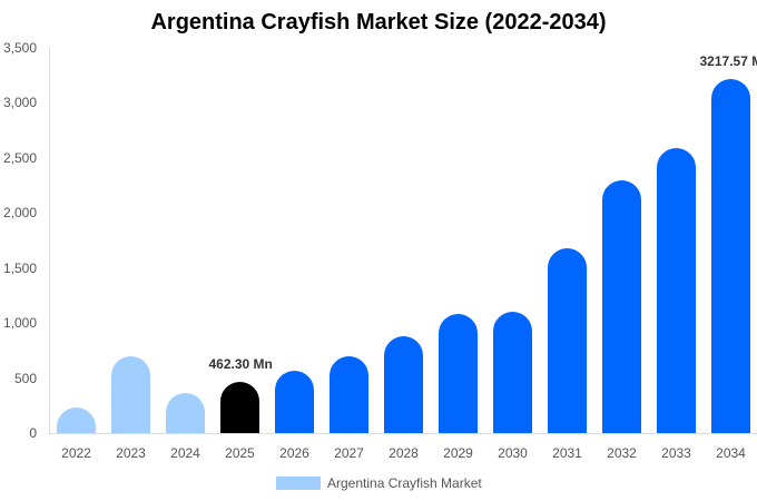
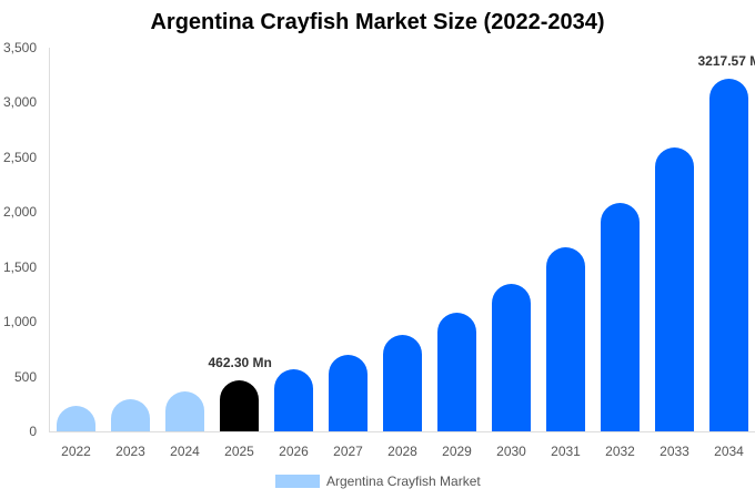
2023: 700 -> 300
2030: 1100 -> 1300
2032: 2300 -> 2100
